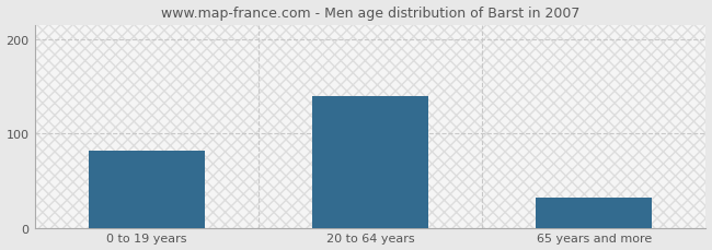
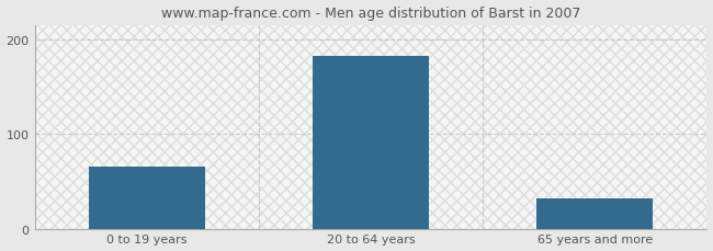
0 to 19 years: 82 -> 65
20 to 64 years: 140 -> 183
